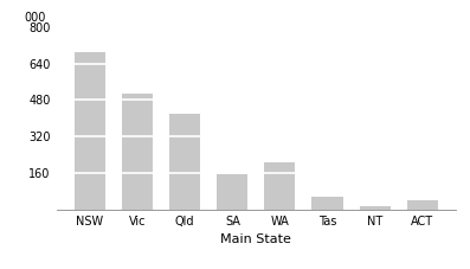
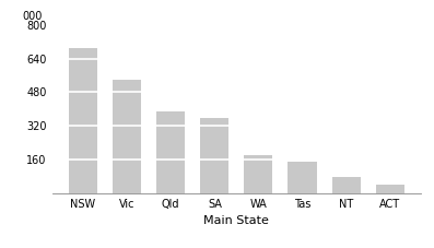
Vic: 510 -> 540
Qld: 420 -> 390
SA: 160 -> 360
WA: 210 -> 180
Tas: 60 -> 150
NT: 20 -> 80
